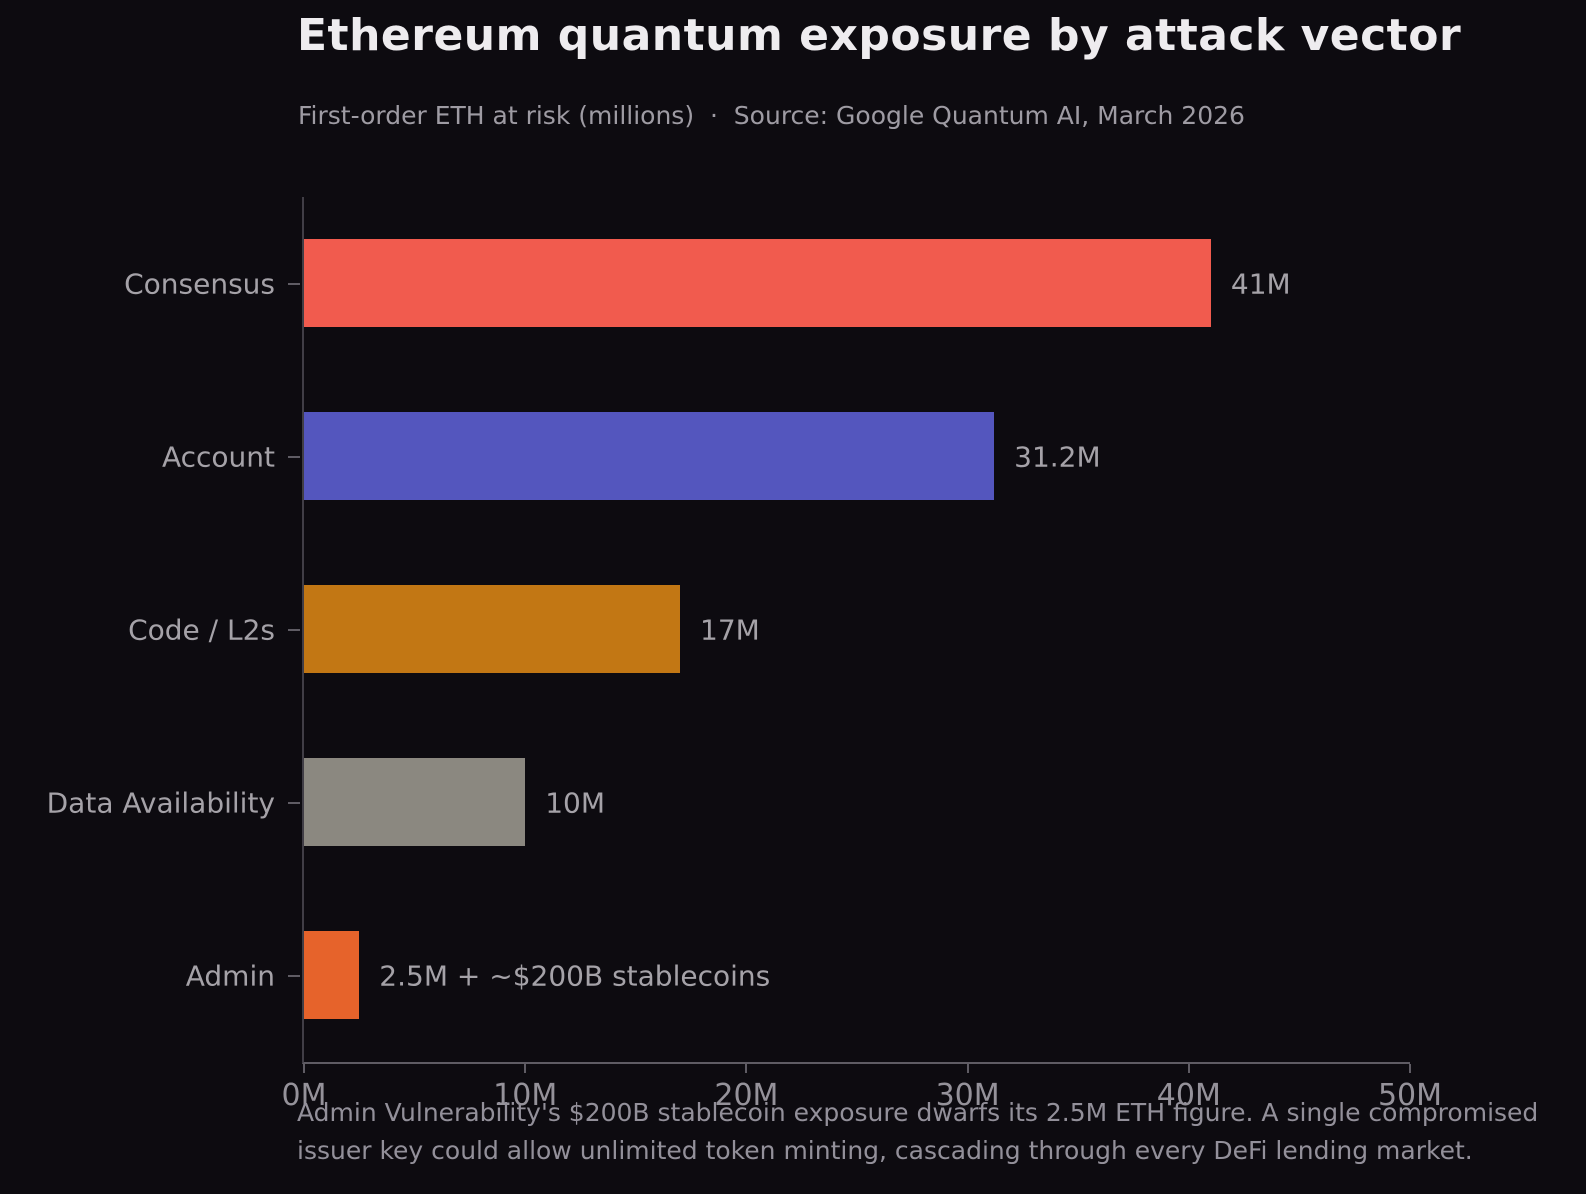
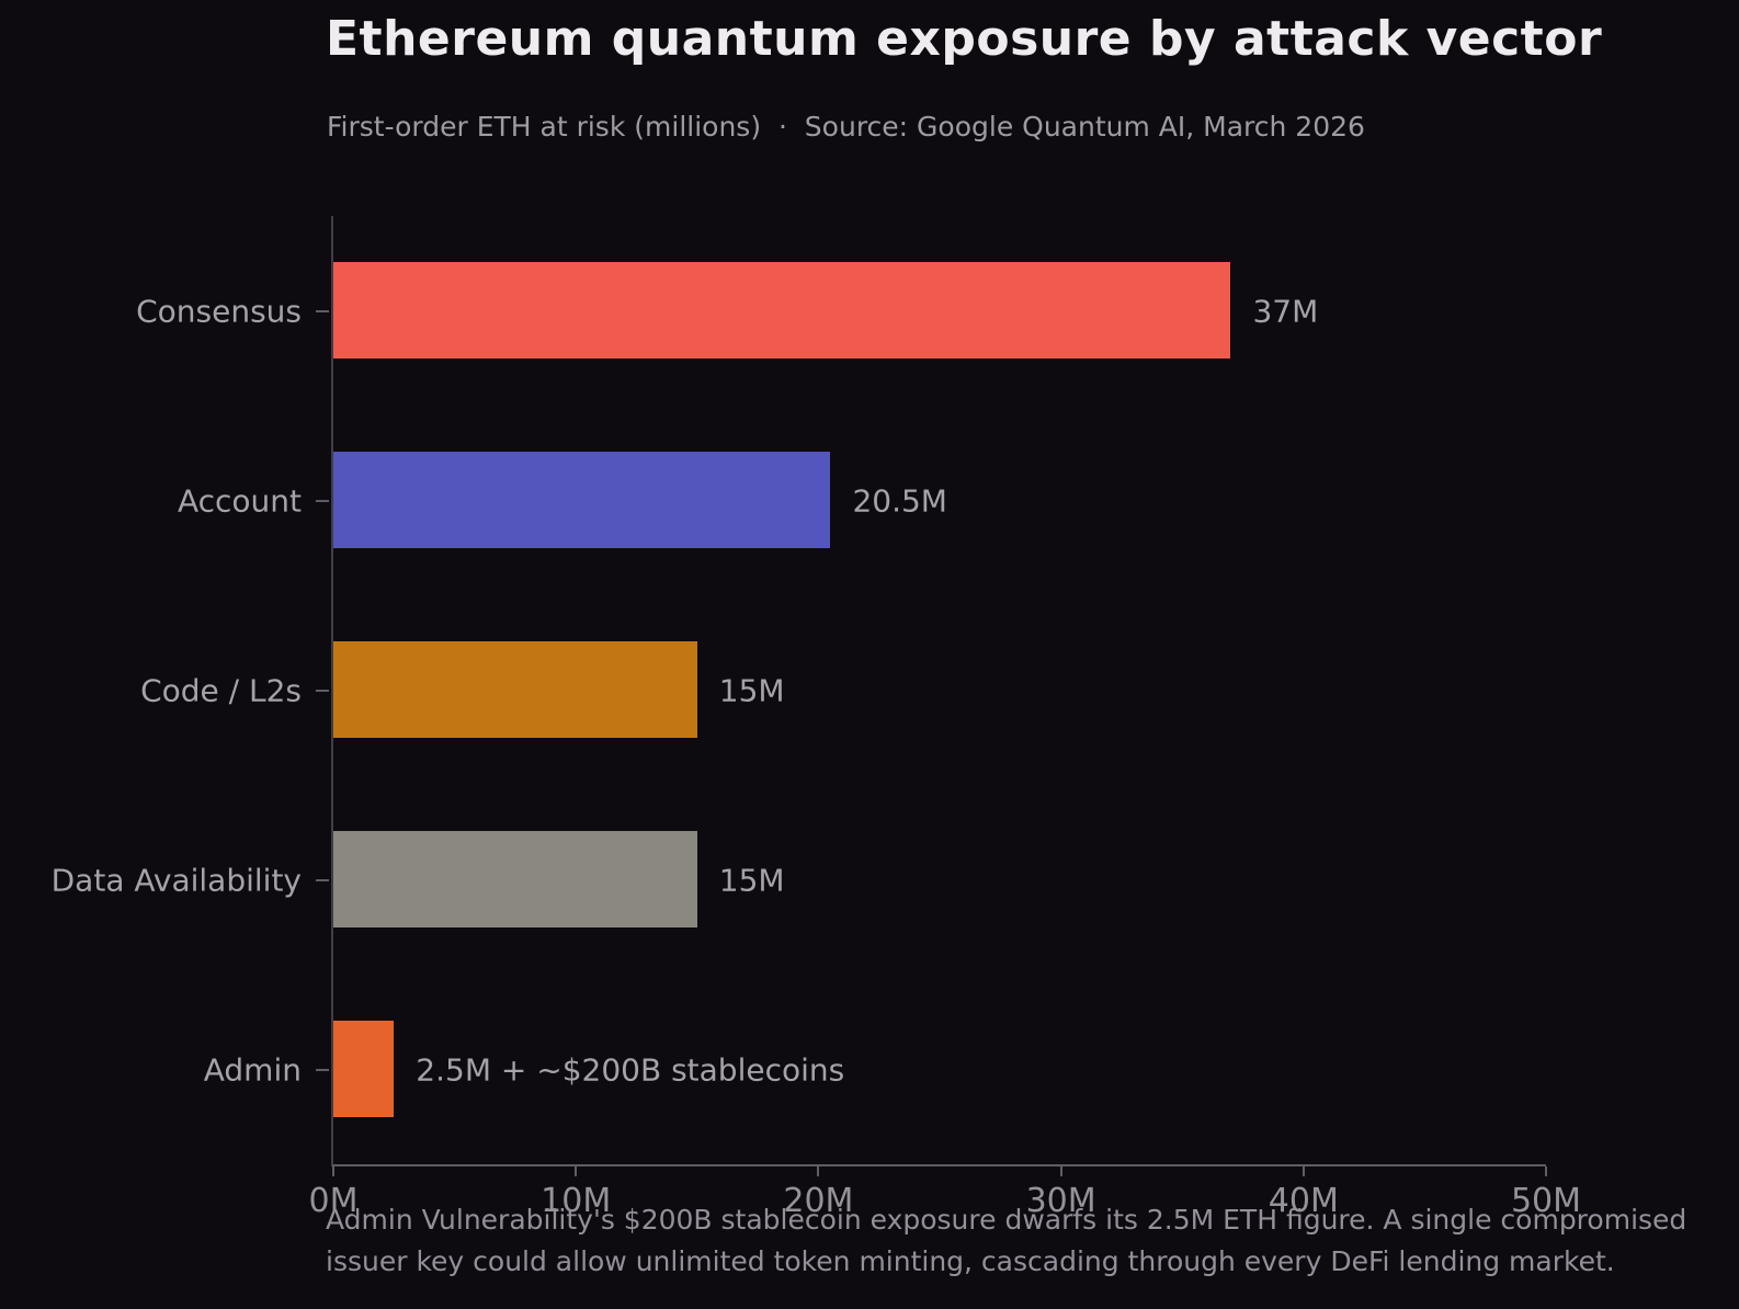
Consensus: 41M -> 37M
Account: 31.2M -> 20.5M
Code / L2s: 17M -> 15M
Data Availability: 10M -> 15M
